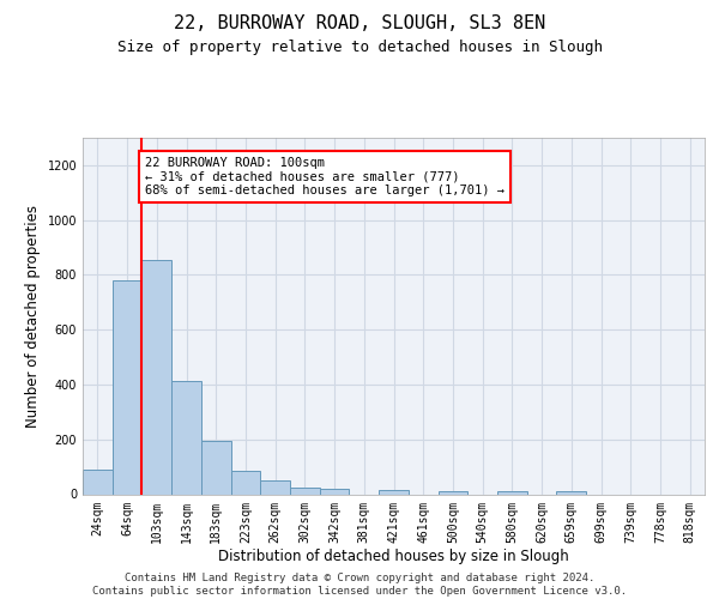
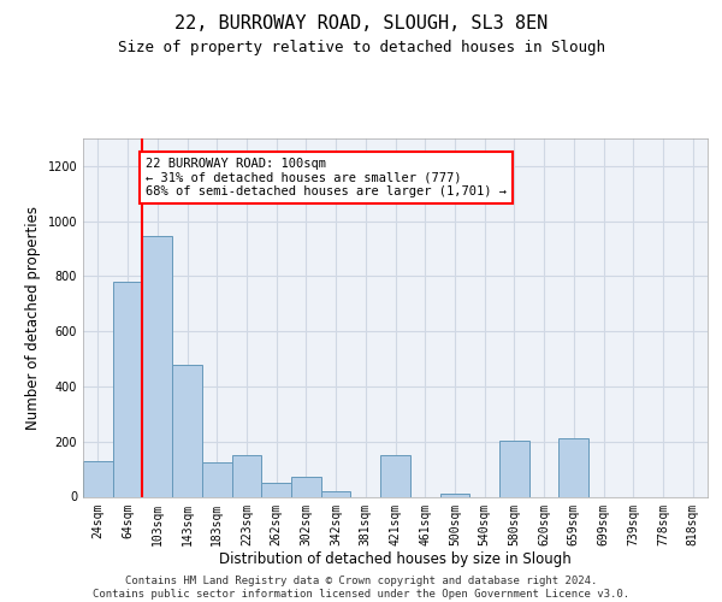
24sqm: 90 -> 130
103sqm: 855 -> 945
143sqm: 415 -> 480
183sqm: 195 -> 125
223sqm: 85 -> 150
302sqm: 25 -> 70
421sqm: 15 -> 150
580sqm: 10 -> 205
659sqm: 10 -> 210
